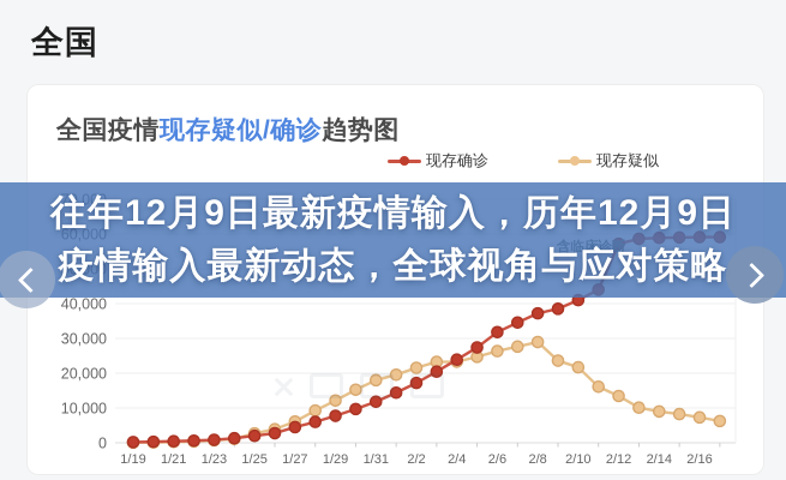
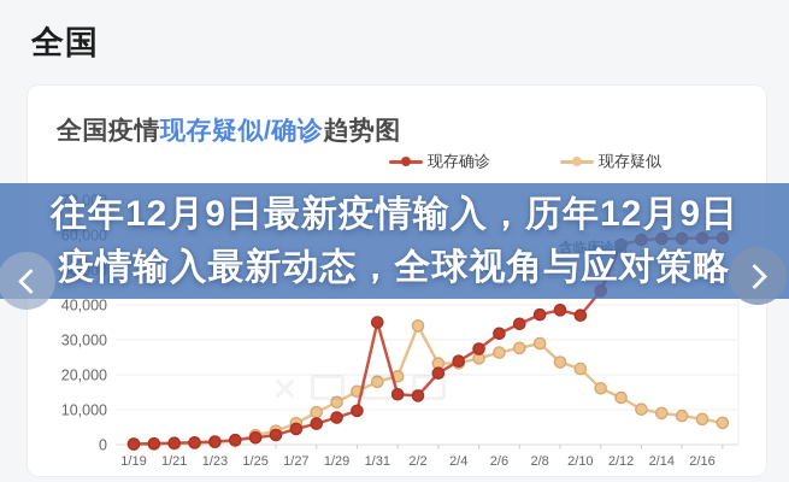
现存确诊/1/31: 12000 -> 35000
现存确诊/2/2: 17000 -> 14000
现存疑似/2/2: 22000 -> 34000
现存确诊/2/10: 41000 -> 37000
